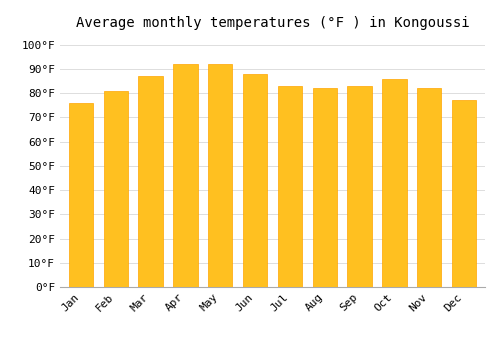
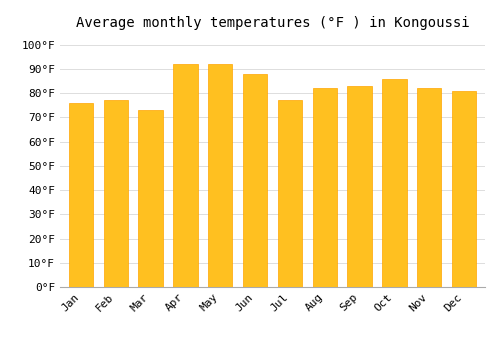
Feb: 81°F -> 77°F
Mar: 87°F -> 73°F
Jul: 83°F -> 77°F
Dec: 77°F -> 81°F
